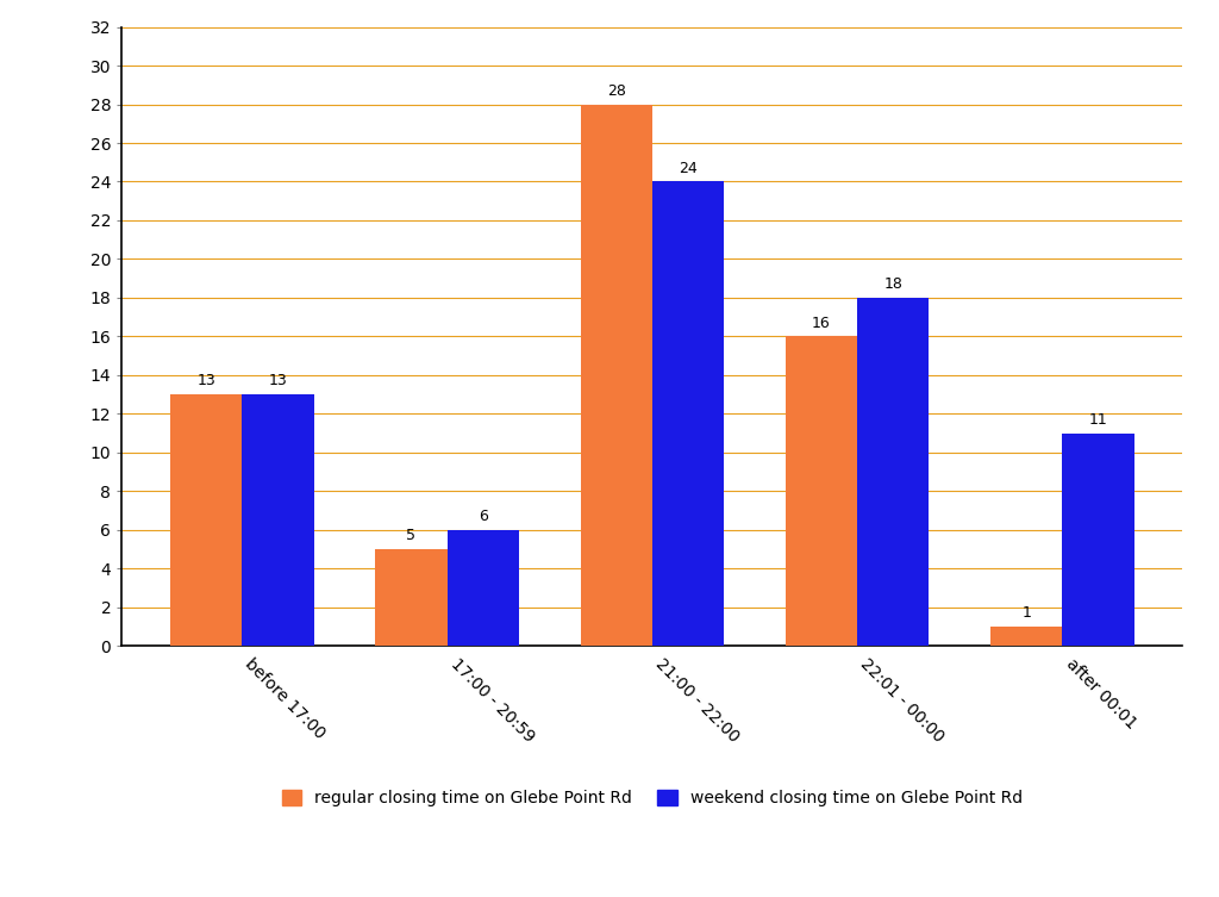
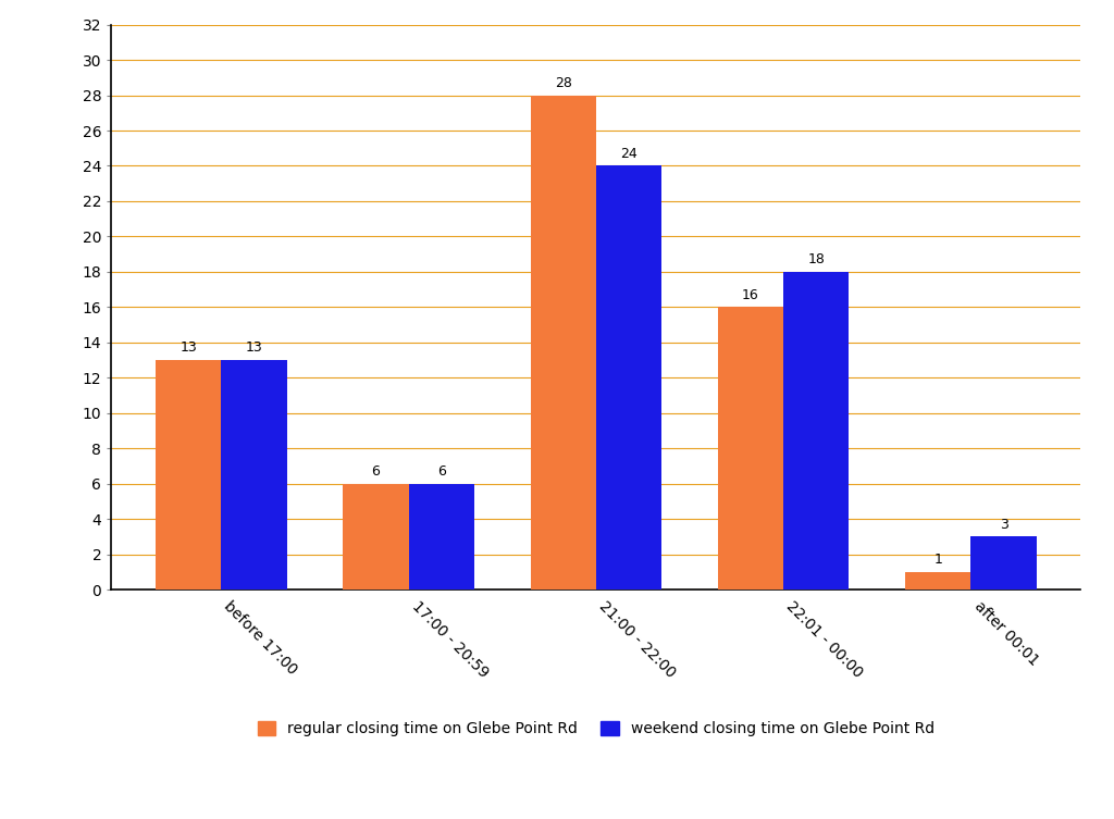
regular closing time on Glebe Point Rd/17:00 - 20:59: 5 -> 6
weekend closing time on Glebe Point Rd/after 00:01: 11 -> 3
